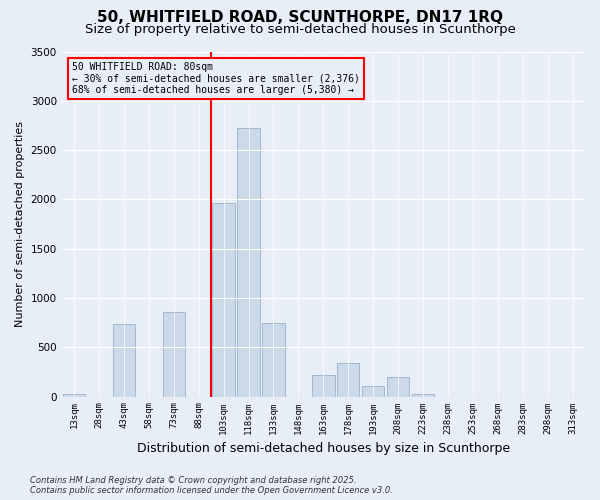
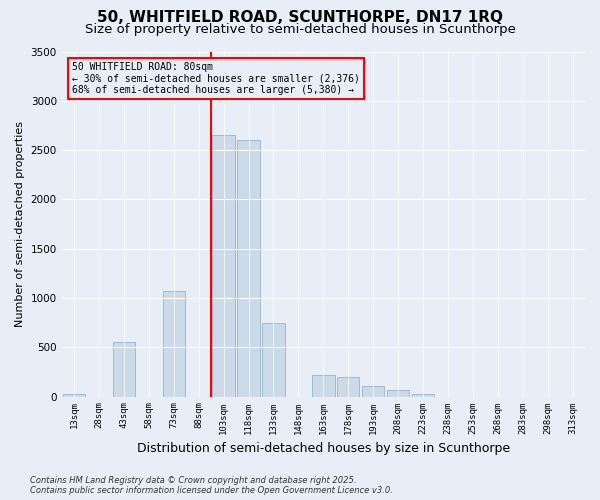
43sqm: 740 -> 550
73sqm: 860 -> 1080
103sqm: 1960 -> 2650
118sqm: 2720 -> 2600
178sqm: 340 -> 200
208sqm: 200 -> 60
